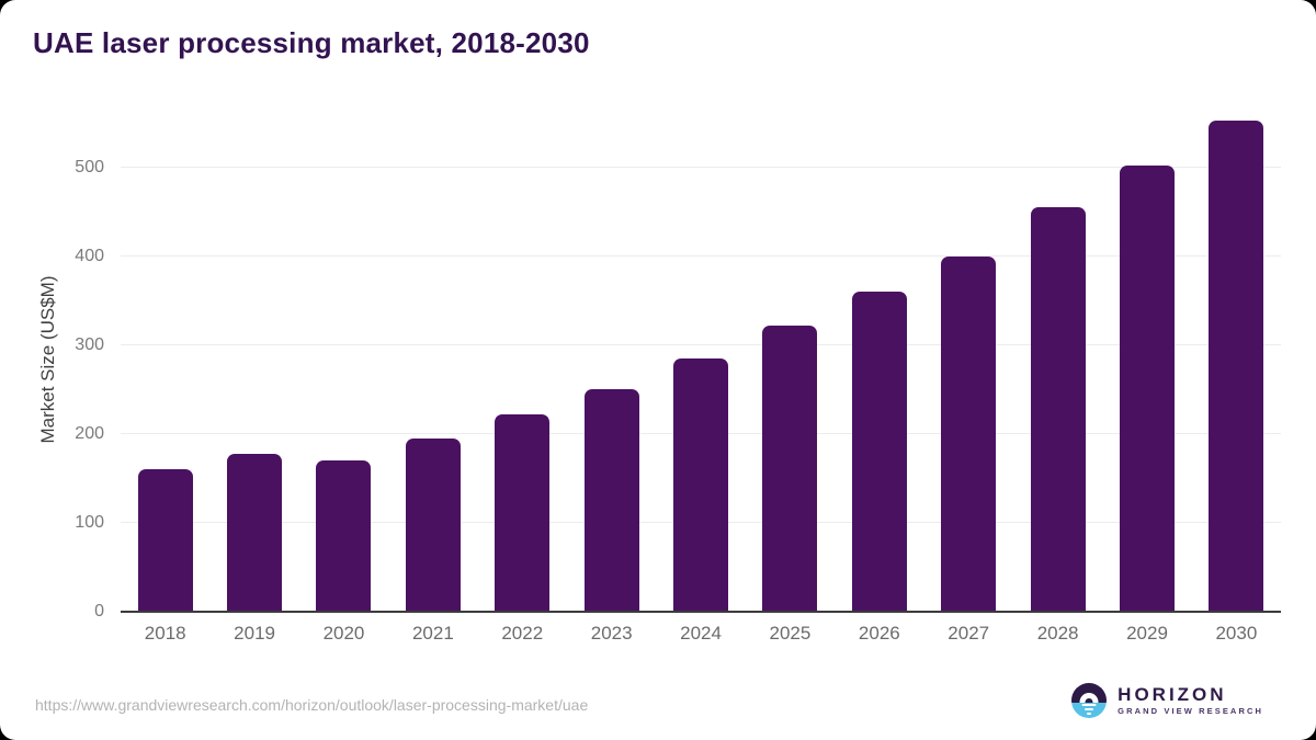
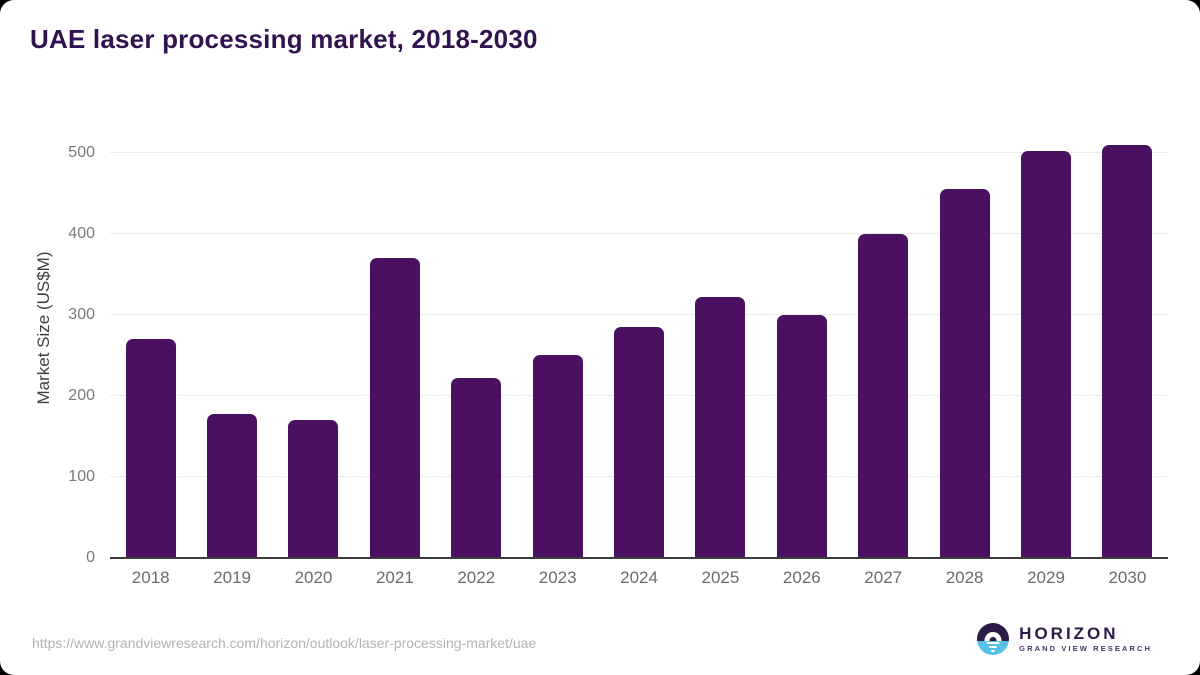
2018: 160 -> 270
2021: 200 -> 370
2026: 360 -> 300
2030: 550 -> 510
